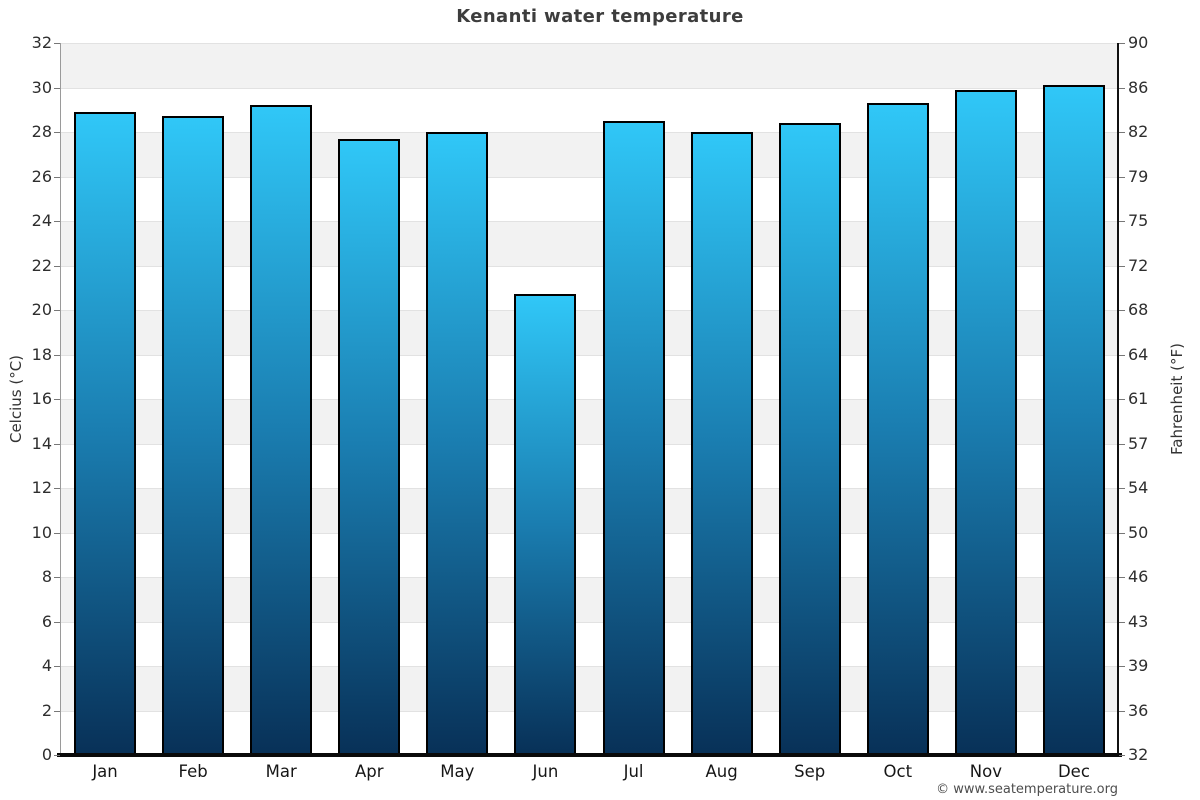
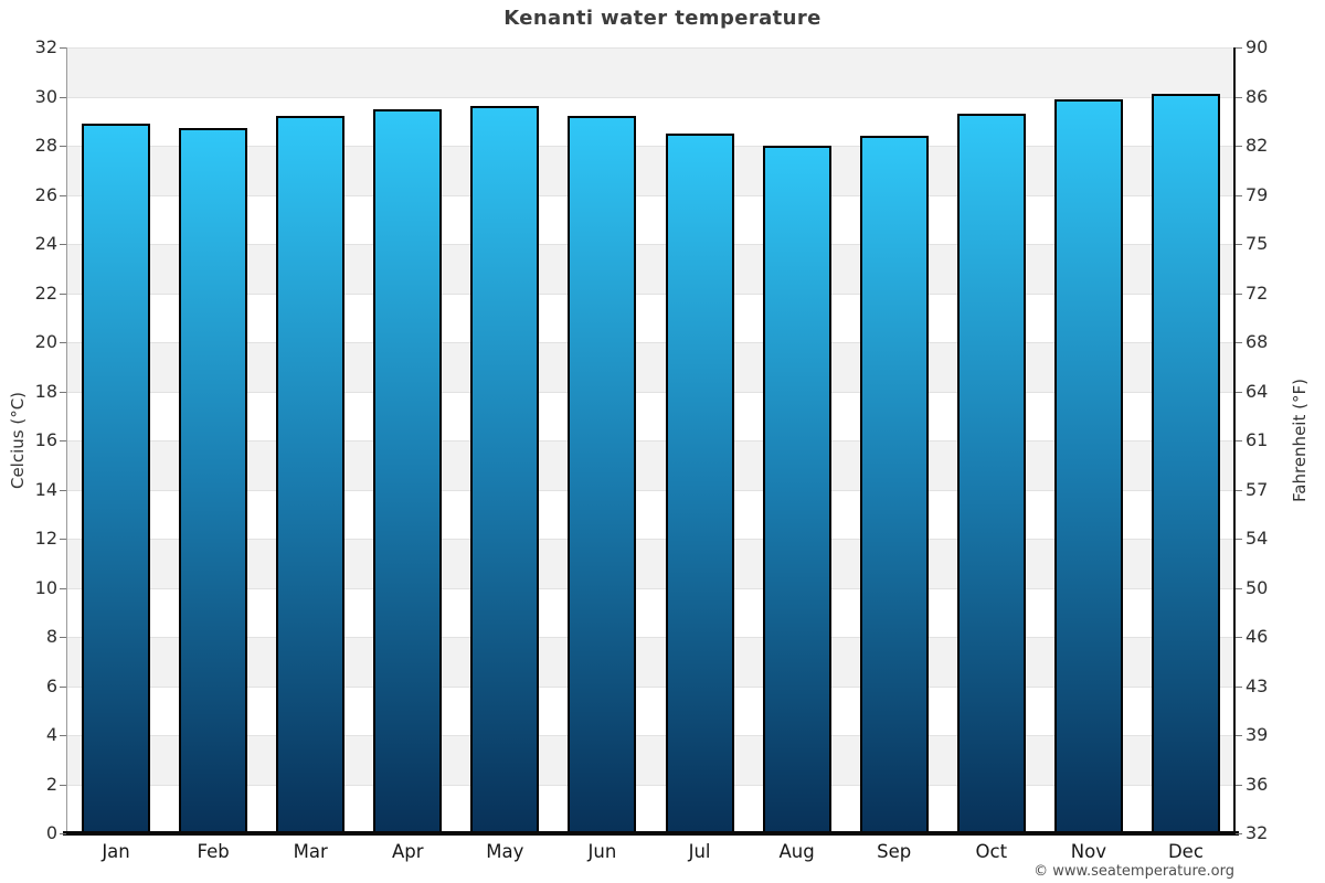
Apr: 27.7 -> 29.5
May: 28.0 -> 29.6
Jun: 20.7 -> 29.2
